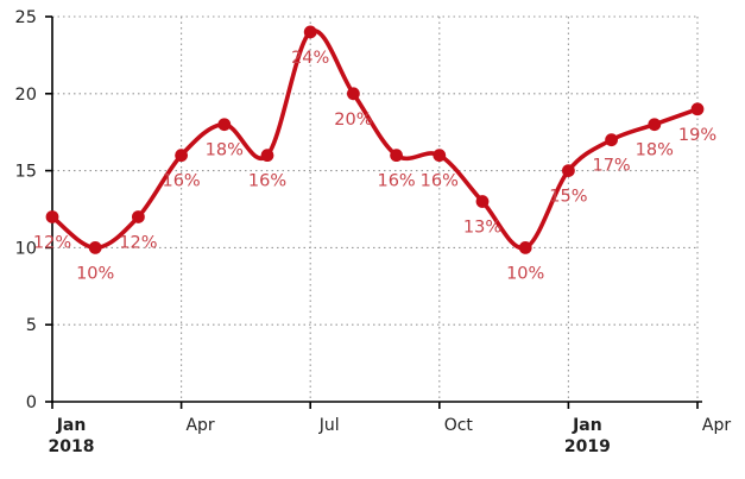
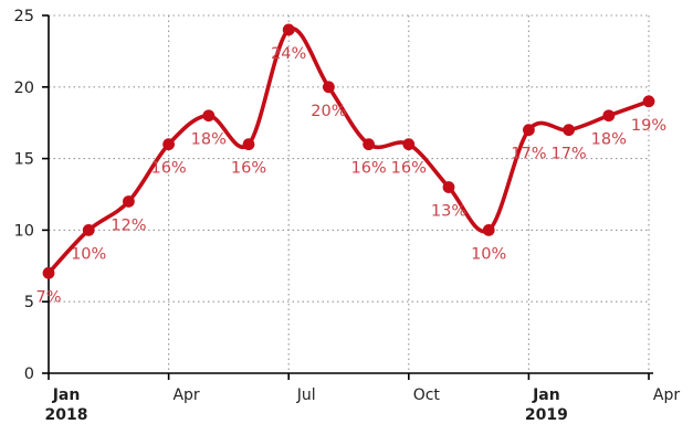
Jan 2018: 12% -> 7%
Jan 2019: 15% -> 17%
